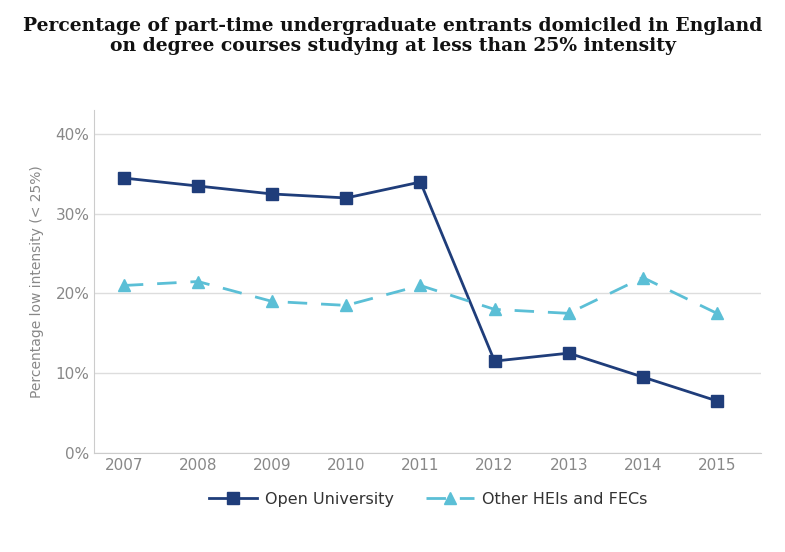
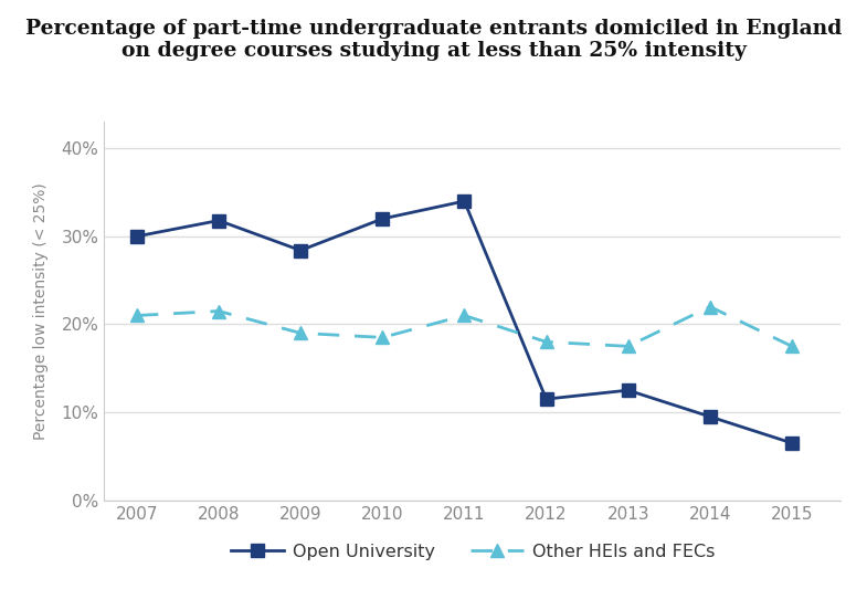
Open University/2007: 34.5% -> 30.0%
Open University/2008: 33.5% -> 31.8%
Open University/2009: 32.5% -> 28.4%
